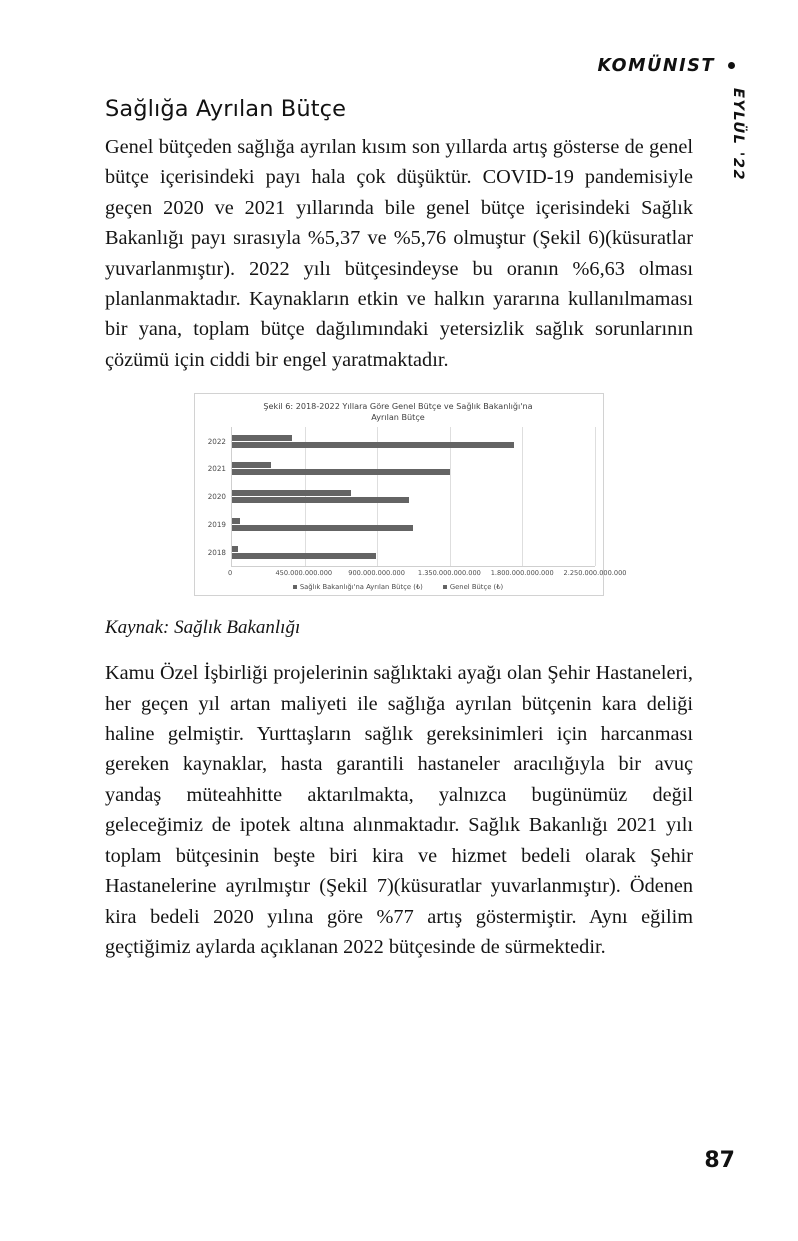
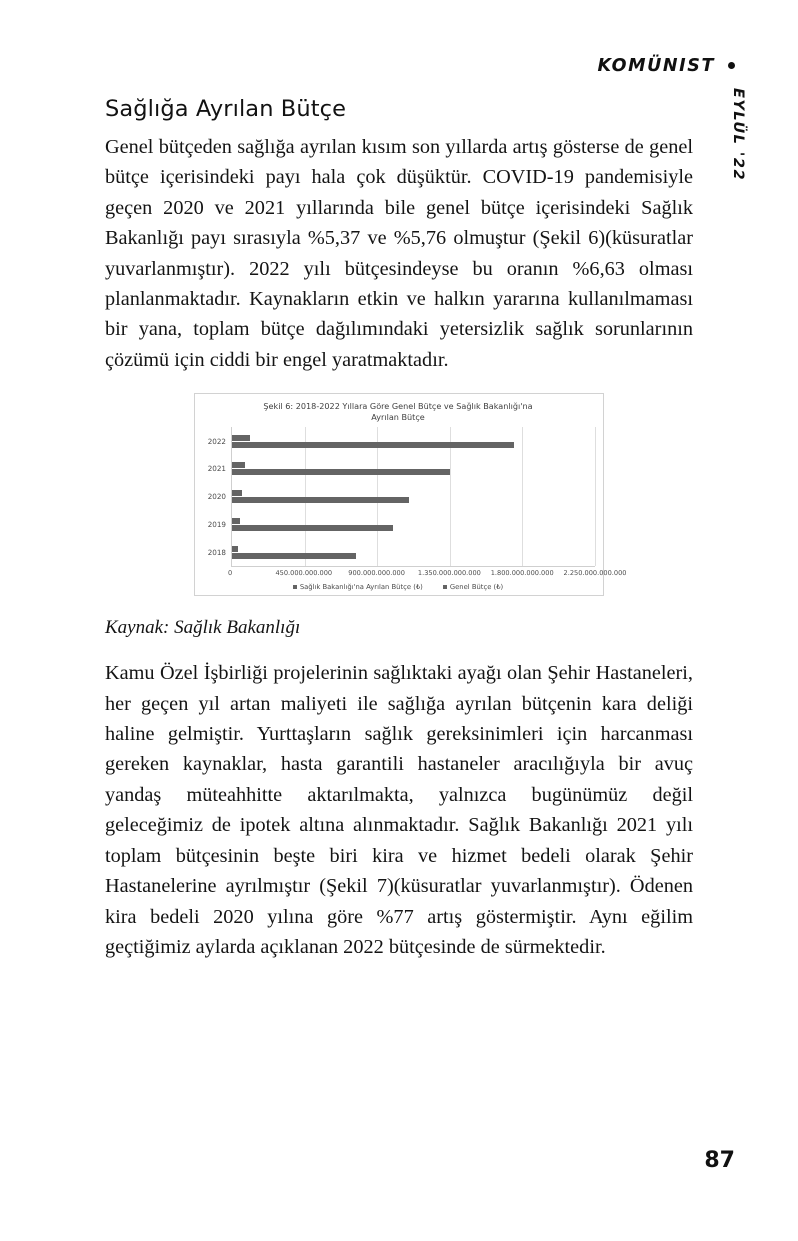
Sağlık Bakanlığı'na Ayrılan Bütçe (₺)/2022: 370000000000 -> 110000000000
Sağlık Bakanlığı'na Ayrılan Bütçe (₺)/2021: 240000000000 -> 80000000000
Sağlık Bakanlığı'na Ayrılan Bütçe (₺)/2020: 740000000000 -> 60000000000
Genel Bütçe (₺)/2019: 1120000000000 -> 1000000000000
Genel Bütçe (₺)/2018: 890000000000 -> 770000000000
